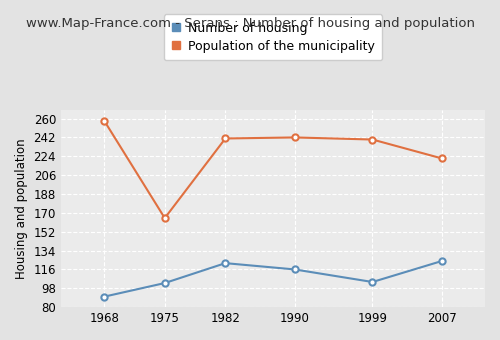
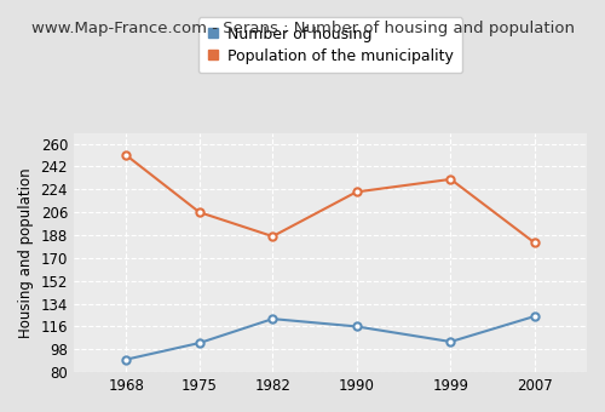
Population of the municipality/1968: 258 -> 251
Population of the municipality/1975: 165 -> 206
Population of the municipality/1982: 241 -> 187
Population of the municipality/1990: 242 -> 222
Population of the municipality/1999: 240 -> 232
Population of the municipality/2007: 222 -> 182
